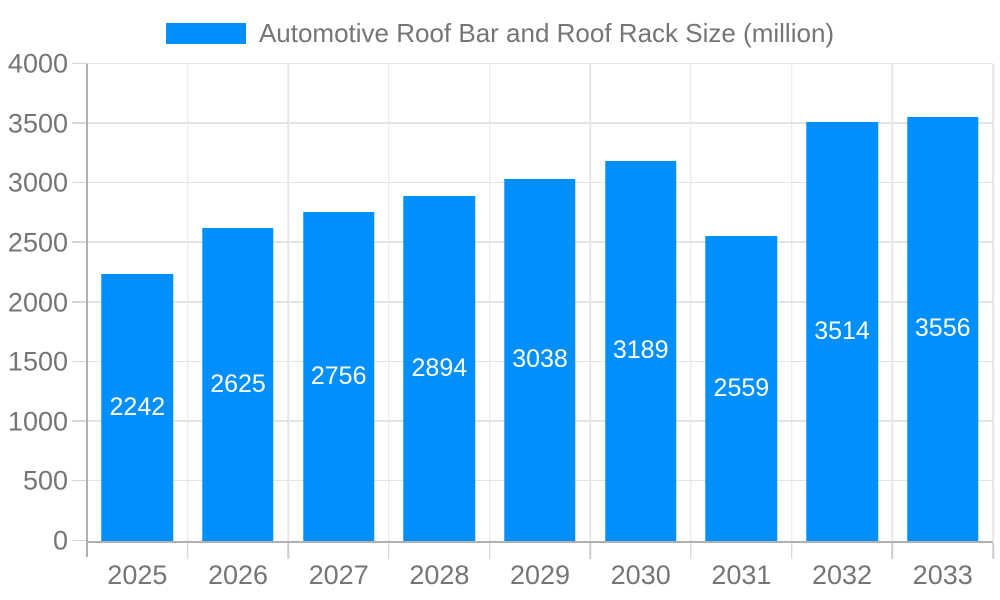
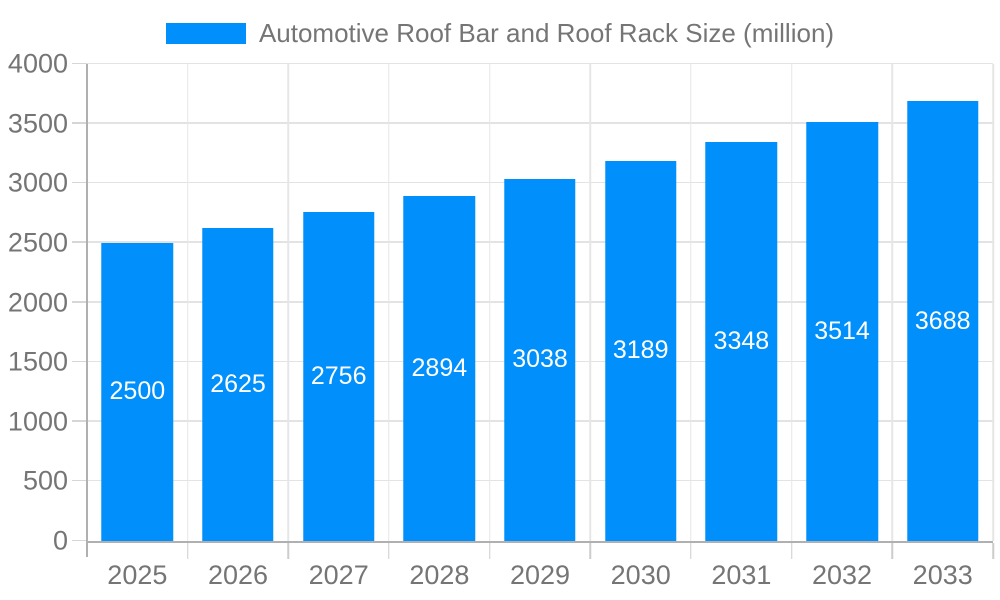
2025: 2242 -> 2500
2031: 2559 -> 3348
2033: 3556 -> 3688
